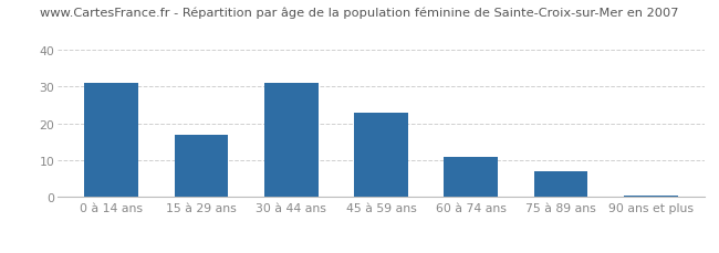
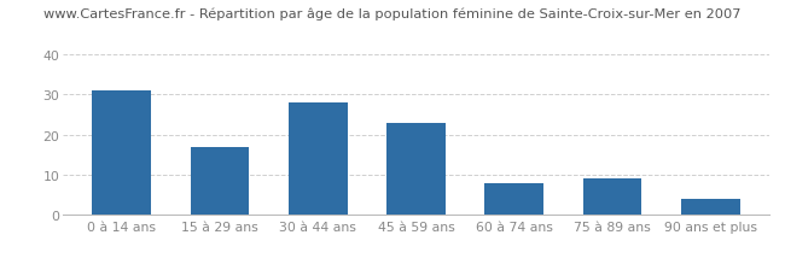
30 à 44 ans: 31.0 -> 28.0
60 à 74 ans: 11.0 -> 8.0
75 à 89 ans: 7.0 -> 9.0
90 ans et plus: 0.5 -> 4.0
